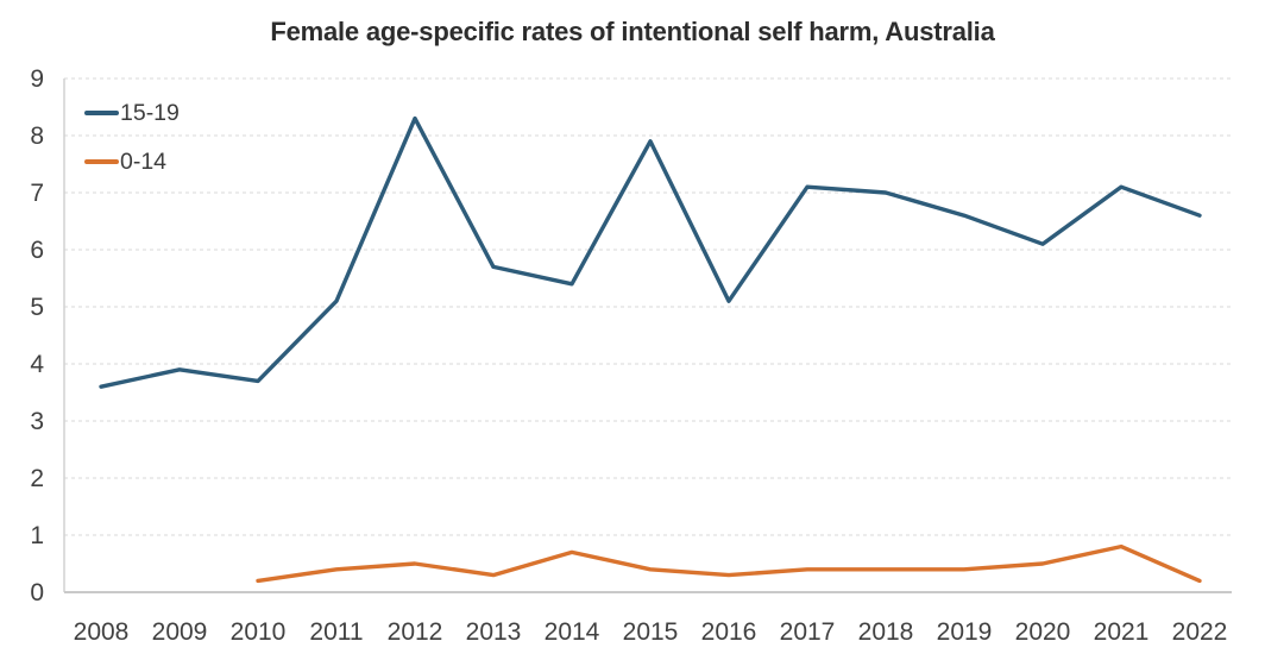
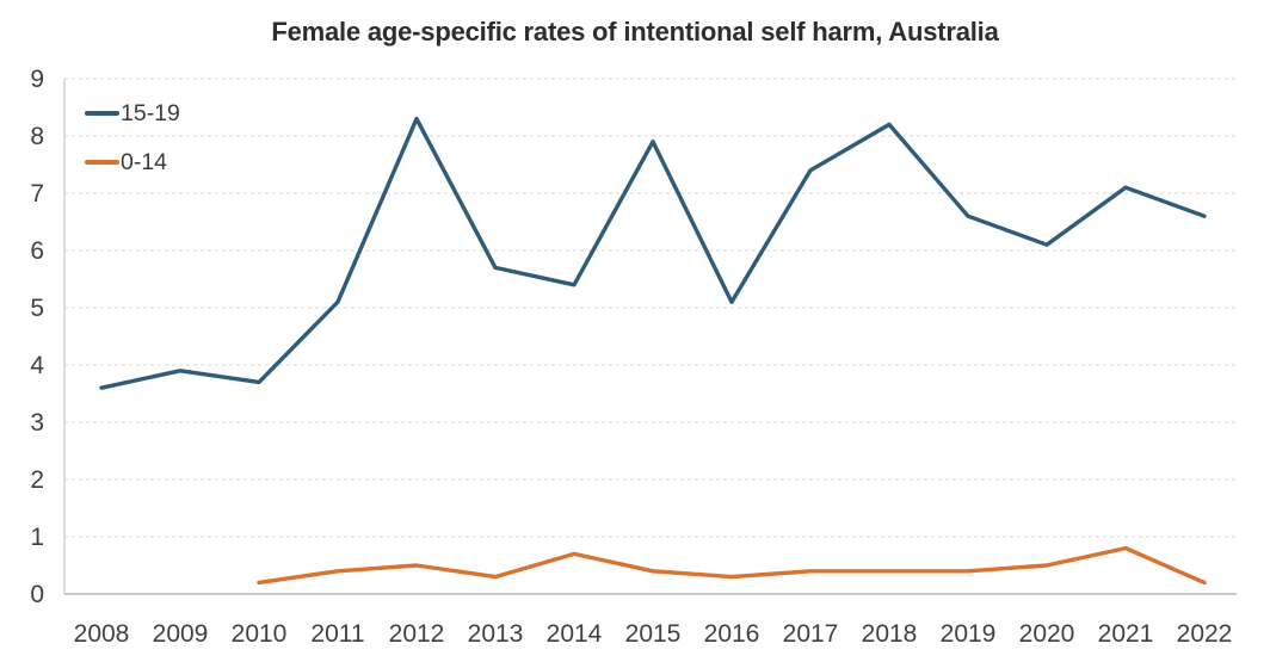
15-19/2017: 7.1 -> 7.4
15-19/2018: 7.0 -> 8.2
